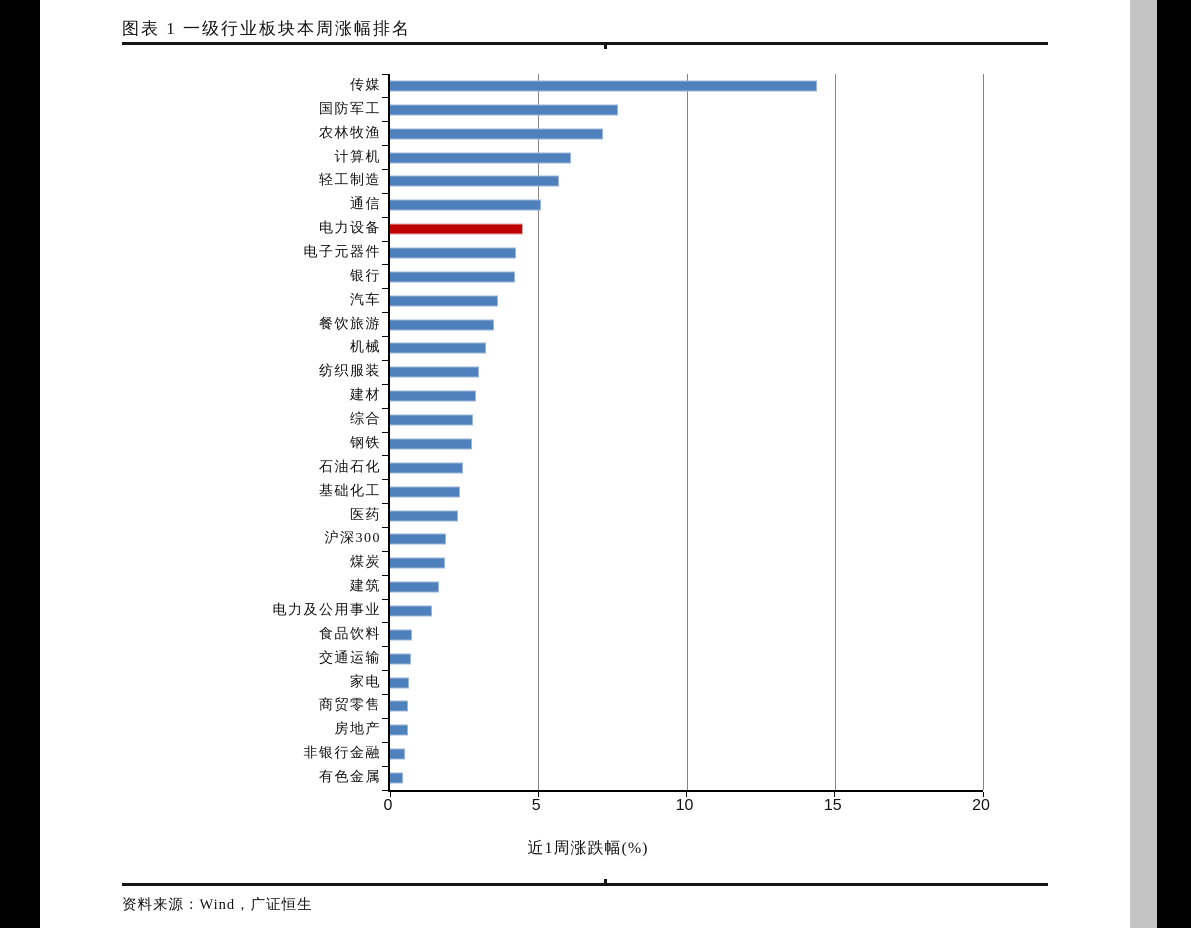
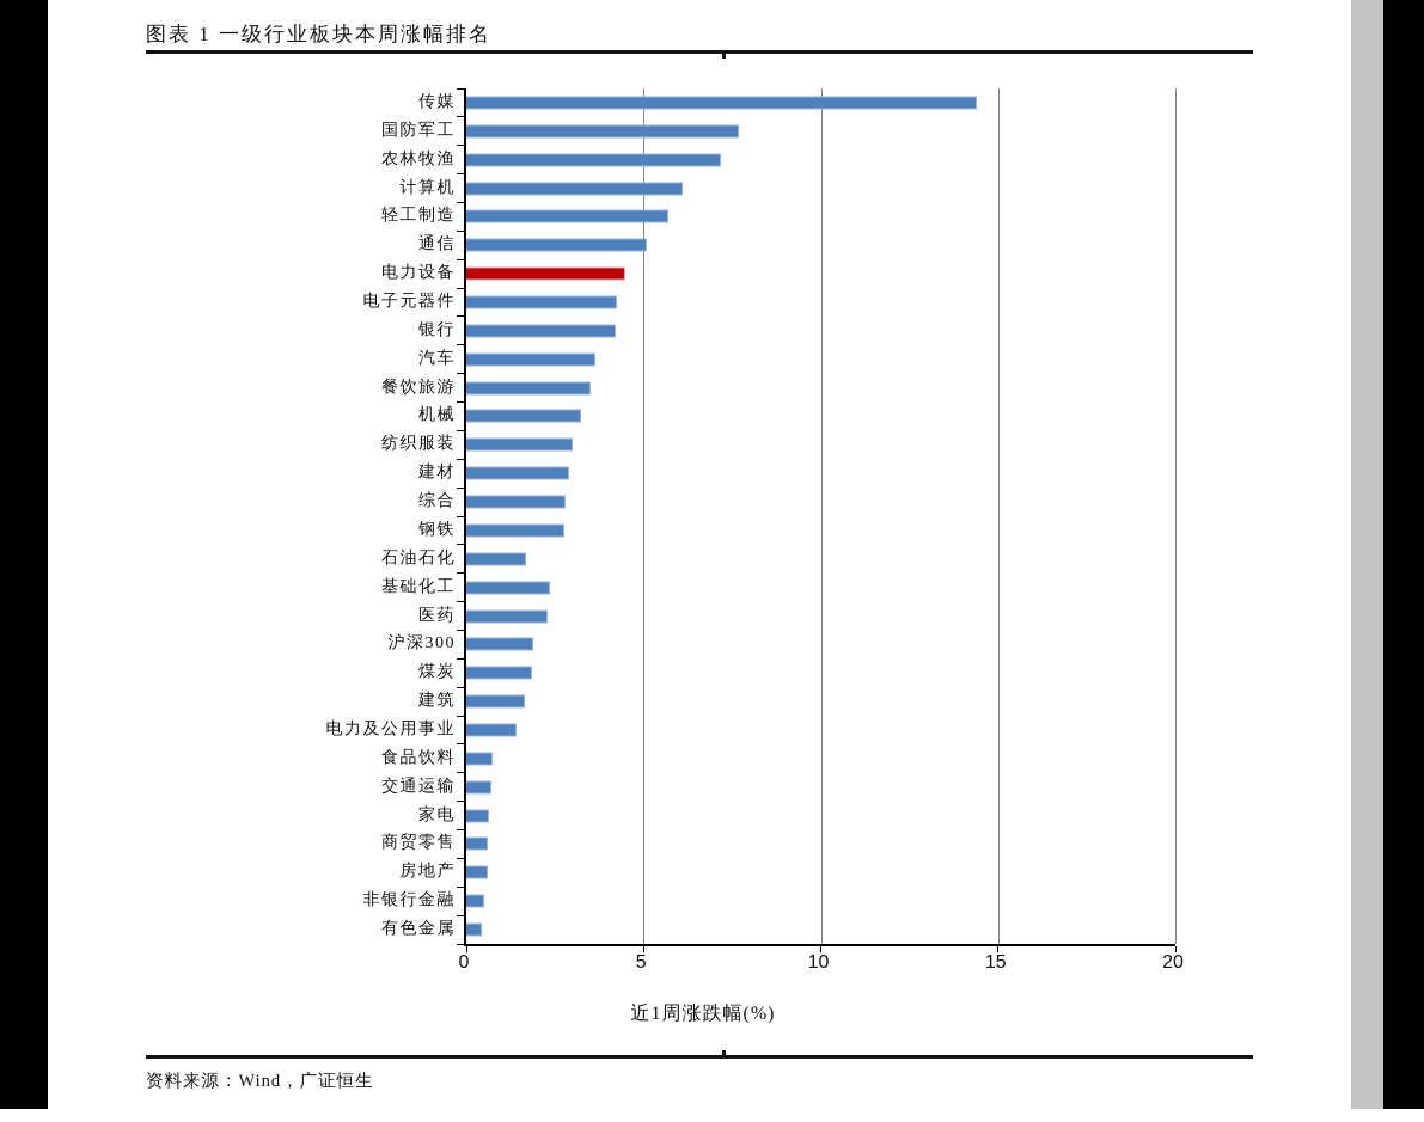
石油石化: 2.5 -> 1.7
